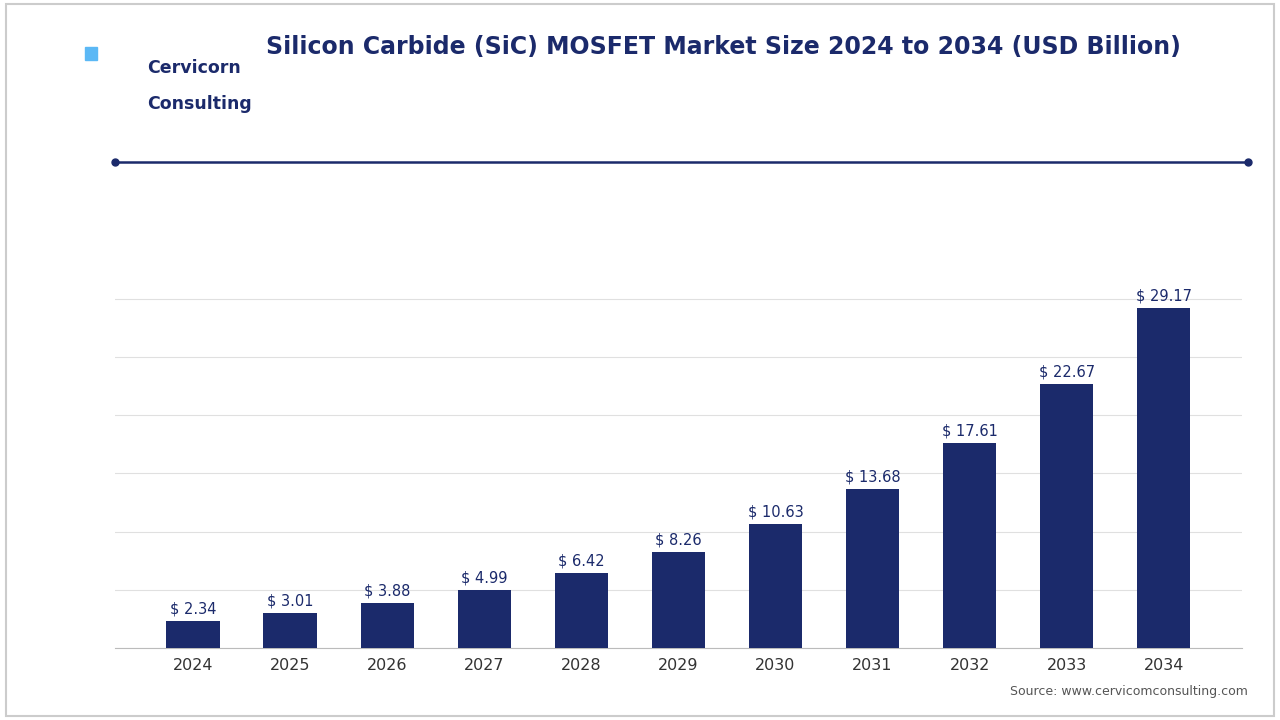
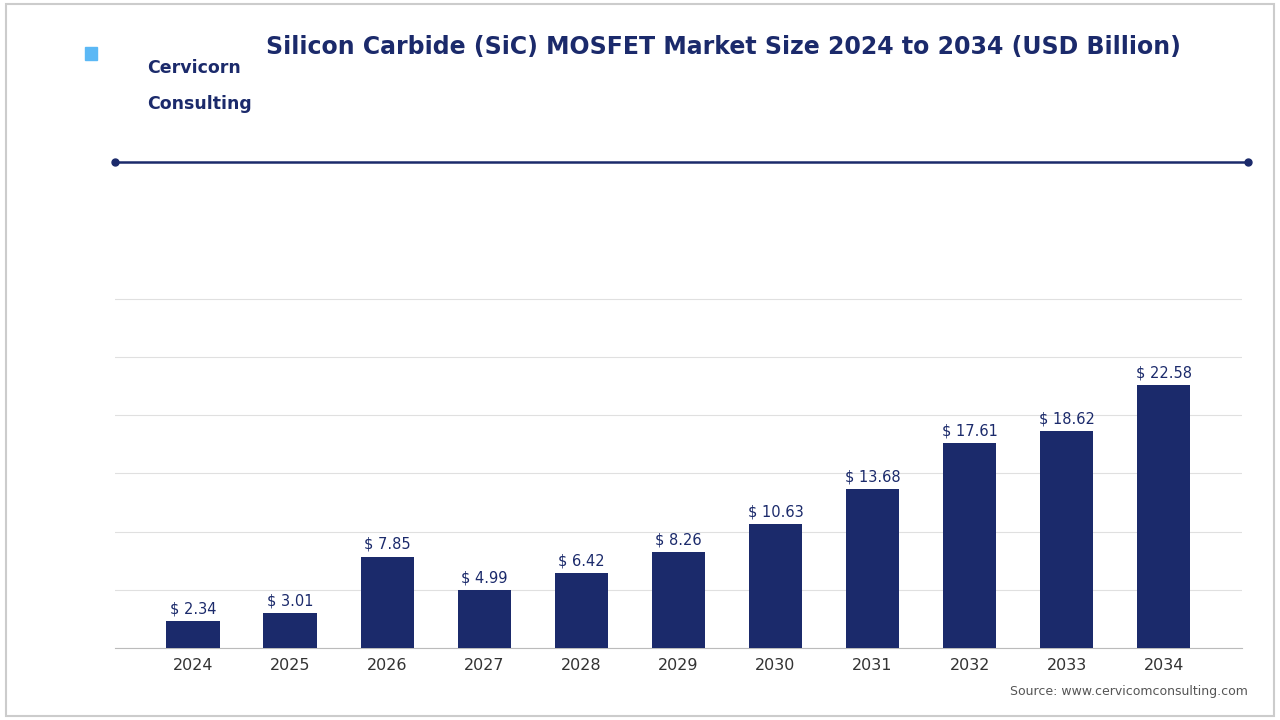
2026: 3.88 -> 7.85
2033: 22.67 -> 18.62
2034: 29.17 -> 22.58
